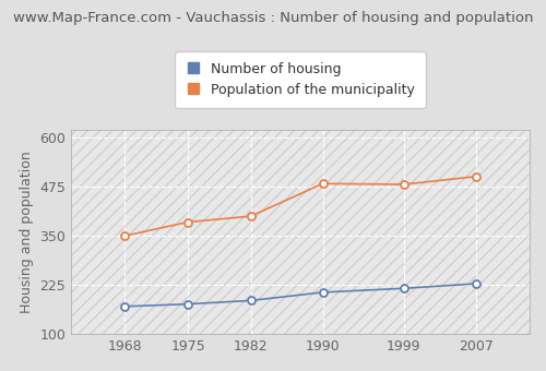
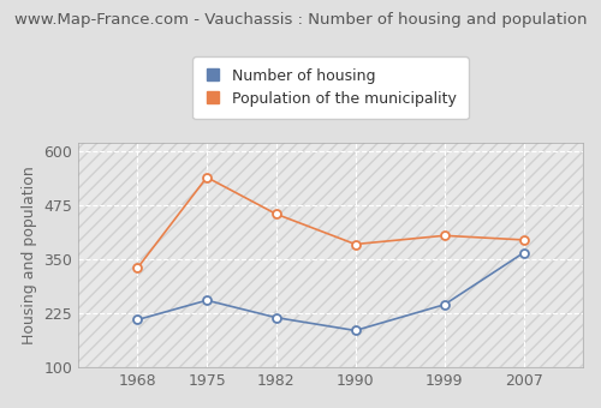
Number of housing/1968: 170 -> 210
Population of the municipality/1968: 350 -> 330
Number of housing/1975: 176 -> 255
Population of the municipality/1975: 385 -> 540
Number of housing/1982: 185 -> 215
Population of the municipality/1982: 400 -> 455
Number of housing/1990: 206 -> 185
Population of the municipality/1990: 483 -> 385
Number of housing/1999: 216 -> 245
Population of the municipality/1999: 481 -> 405
Number of housing/2007: 228 -> 365
Population of the municipality/2007: 501 -> 395
